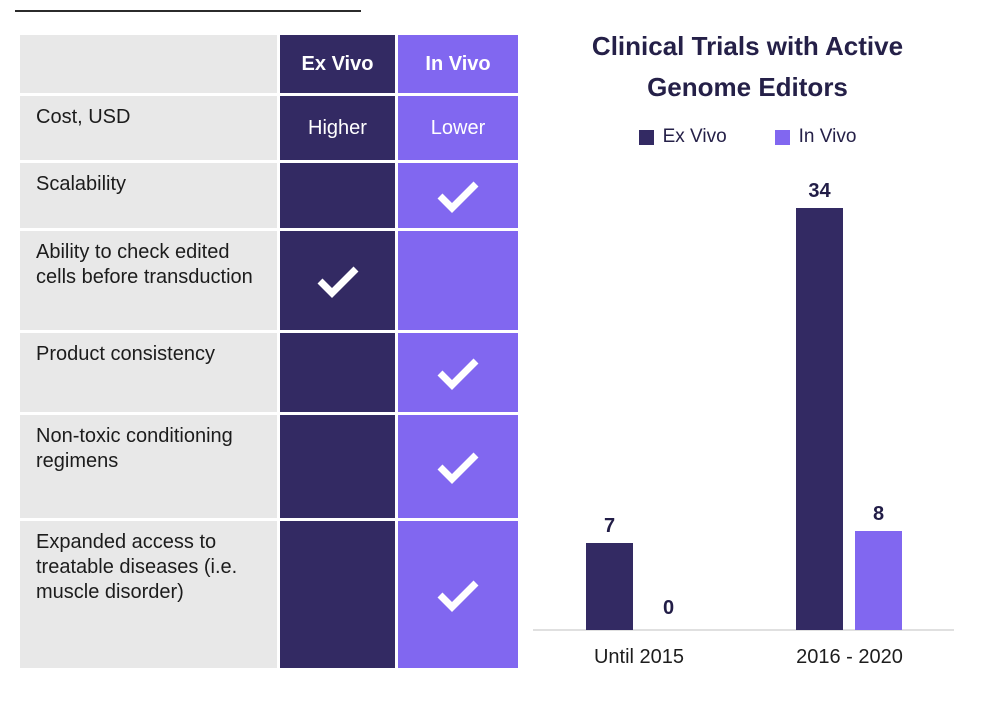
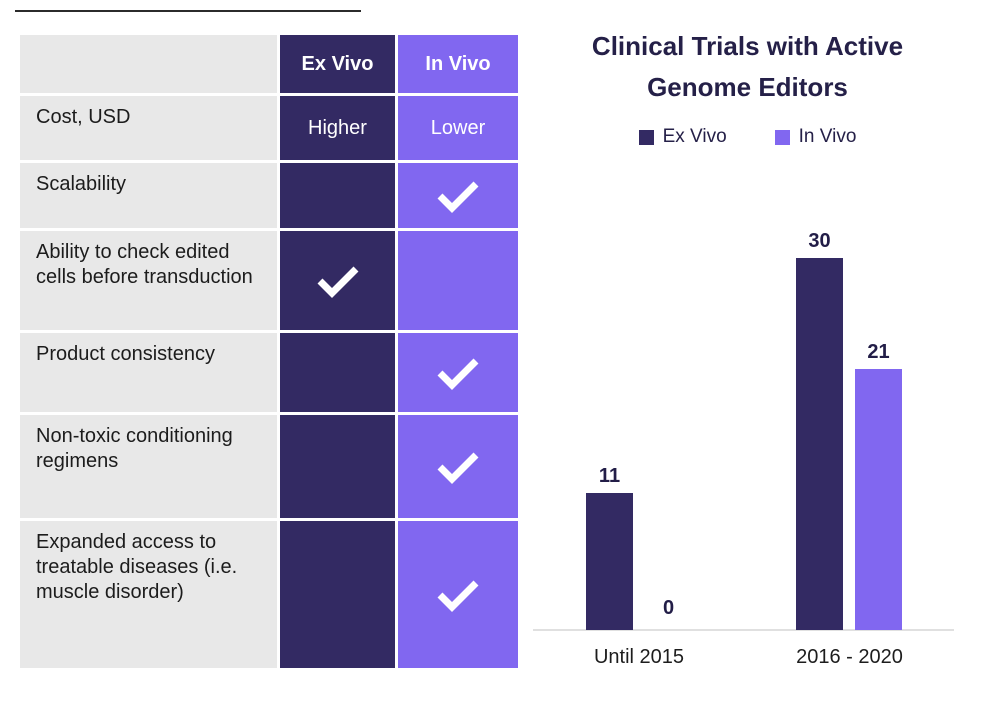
Ex Vivo/Until 2015: 7 -> 11
Ex Vivo/2016 - 2020: 34 -> 30
In Vivo/2016 - 2020: 8 -> 21
